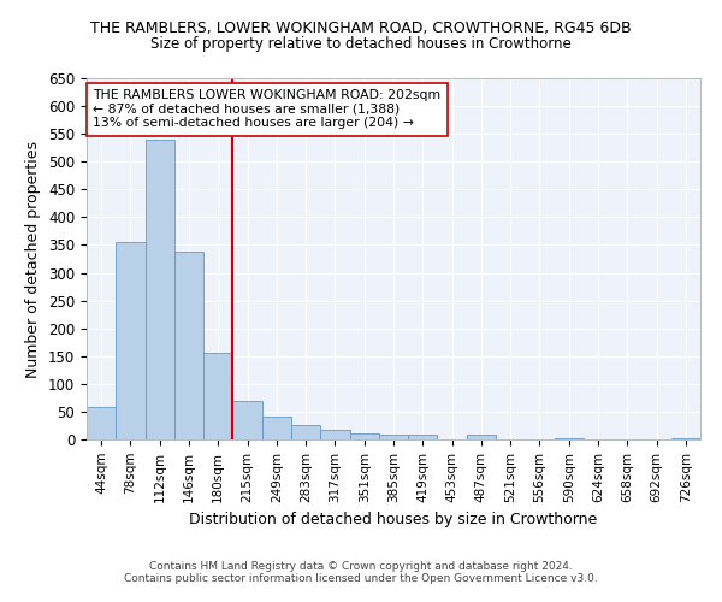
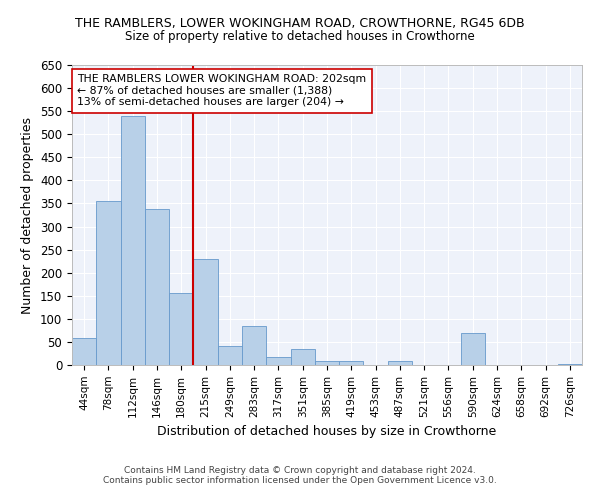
215sqm: 70 -> 230
283sqm: 25 -> 85
351sqm: 10 -> 35
590sqm: 3 -> 70
